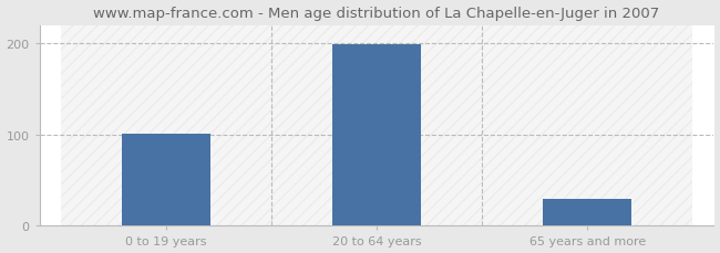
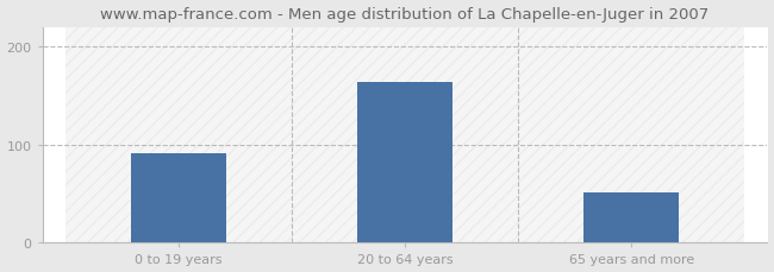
0 to 19 years: 101 -> 92
20 to 64 years: 199 -> 164
65 years and more: 30 -> 52
